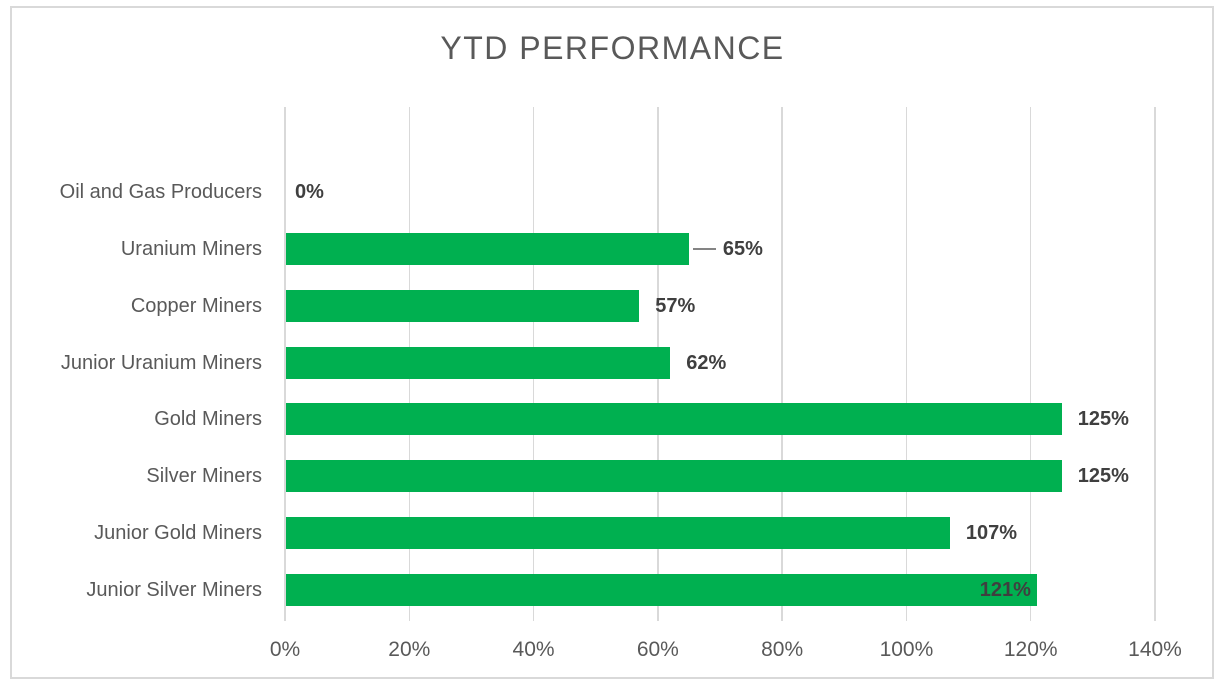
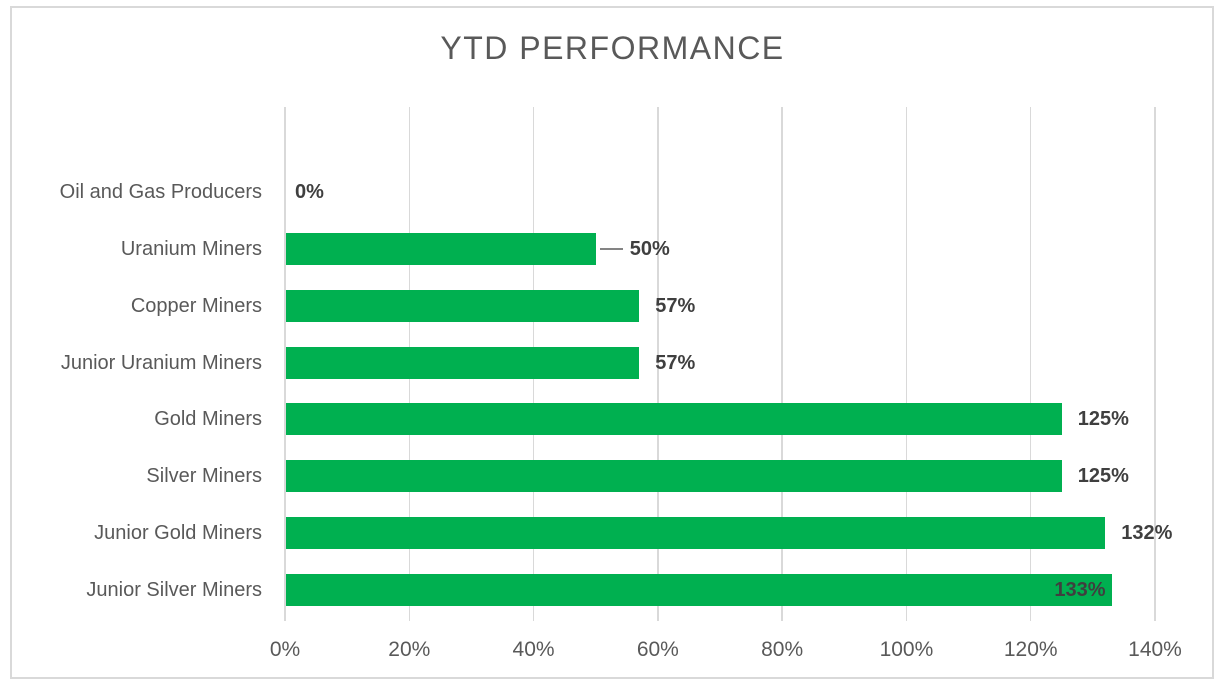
Uranium Miners: 65% -> 50%
Junior Uranium Miners: 62% -> 57%
Junior Gold Miners: 107% -> 132%
Junior Silver Miners: 121% -> 133%
